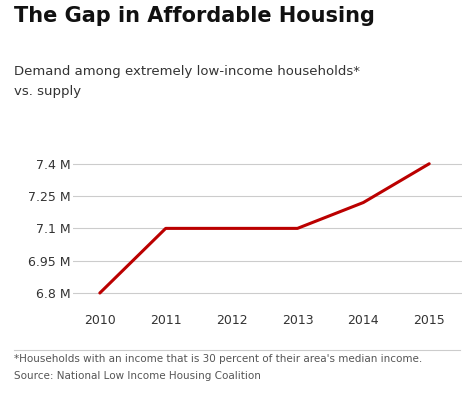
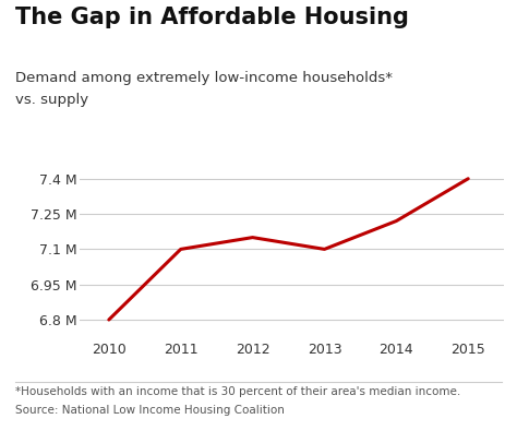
2012: 7.10 M -> 7.15 M
